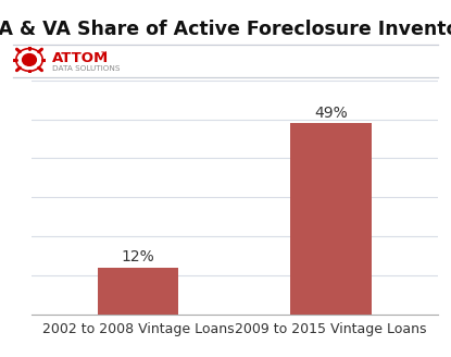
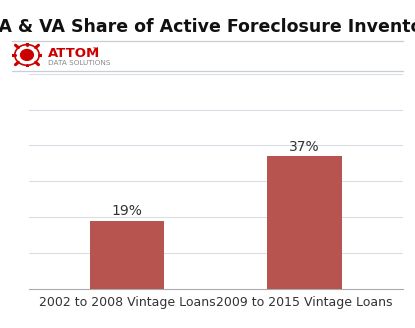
2002 to 2008 Vintage Loans: 12% -> 19%
2009 to 2015 Vintage Loans: 49% -> 37%
